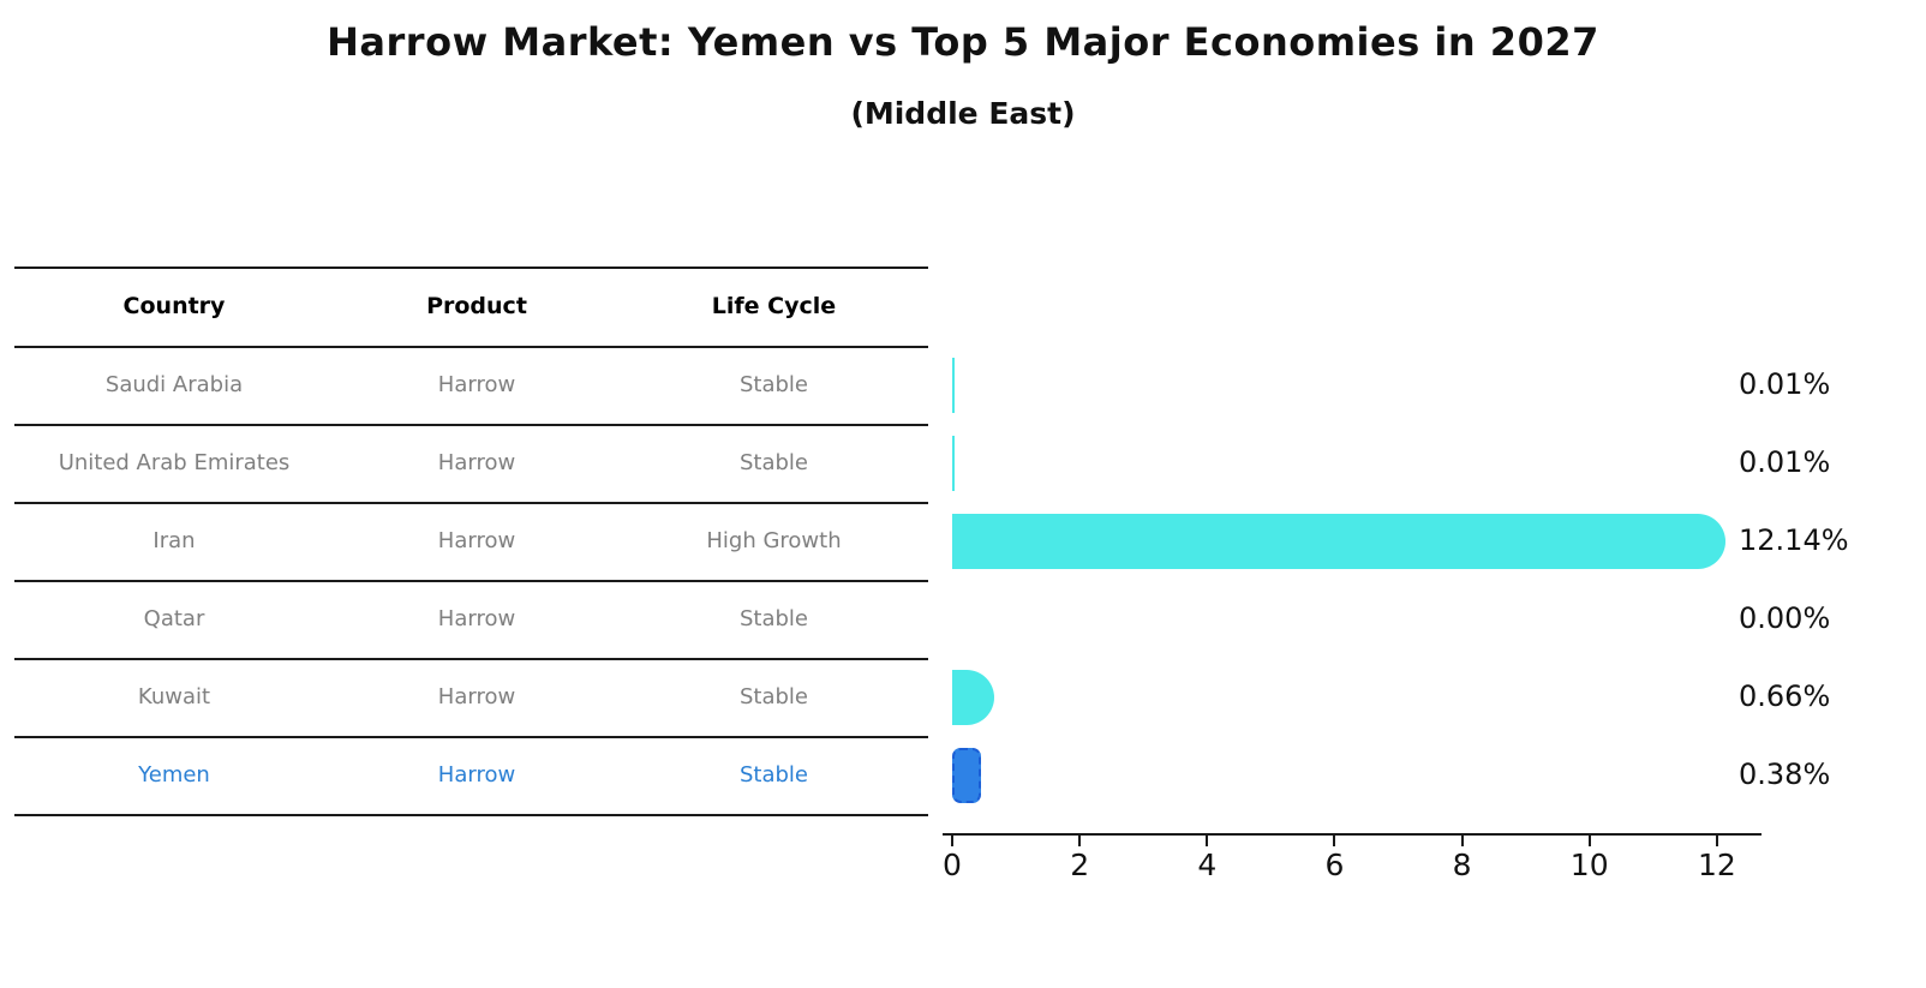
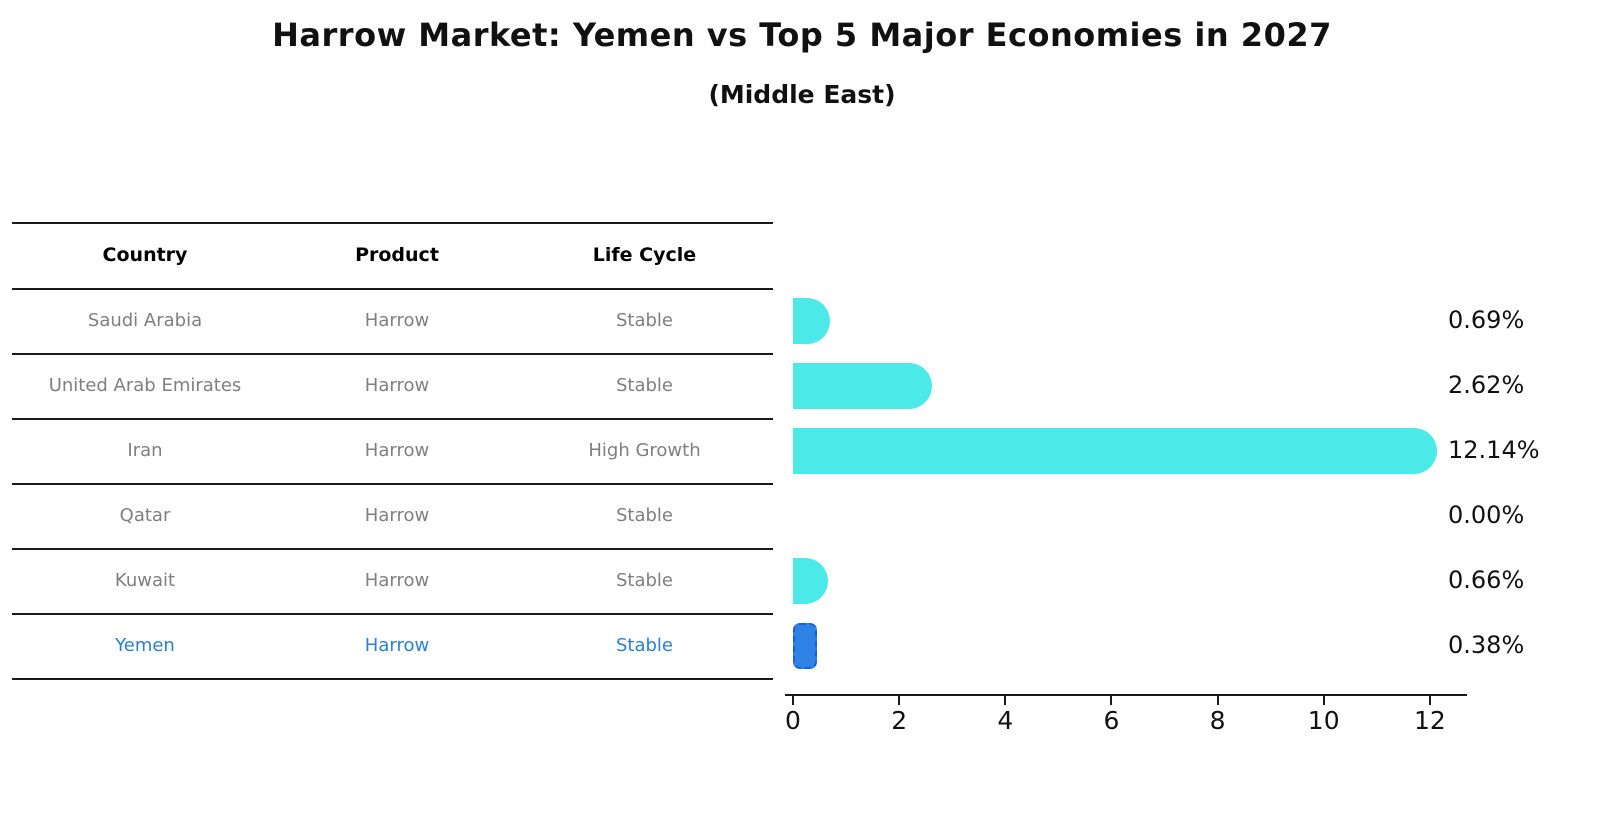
Saudi Arabia: 0.01% -> 0.69%
United Arab Emirates: 0.01% -> 2.62%
